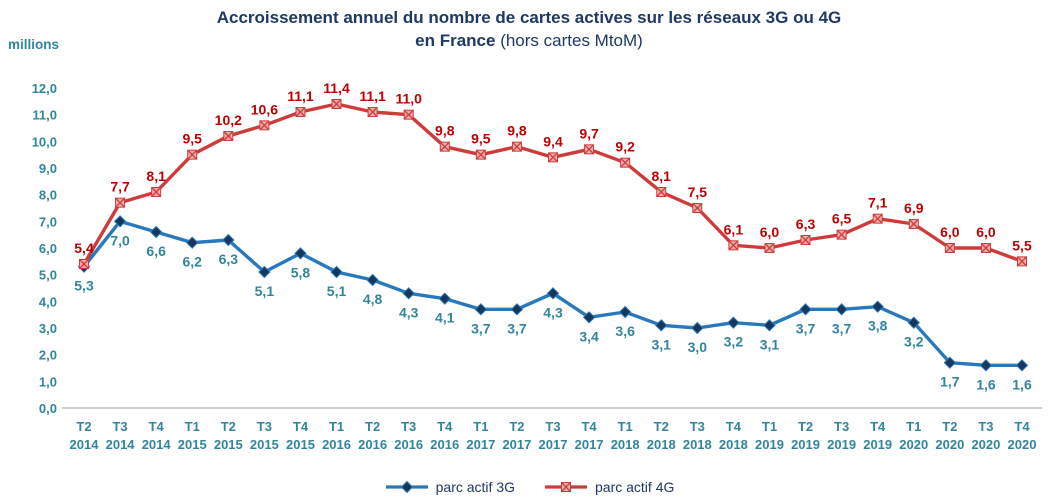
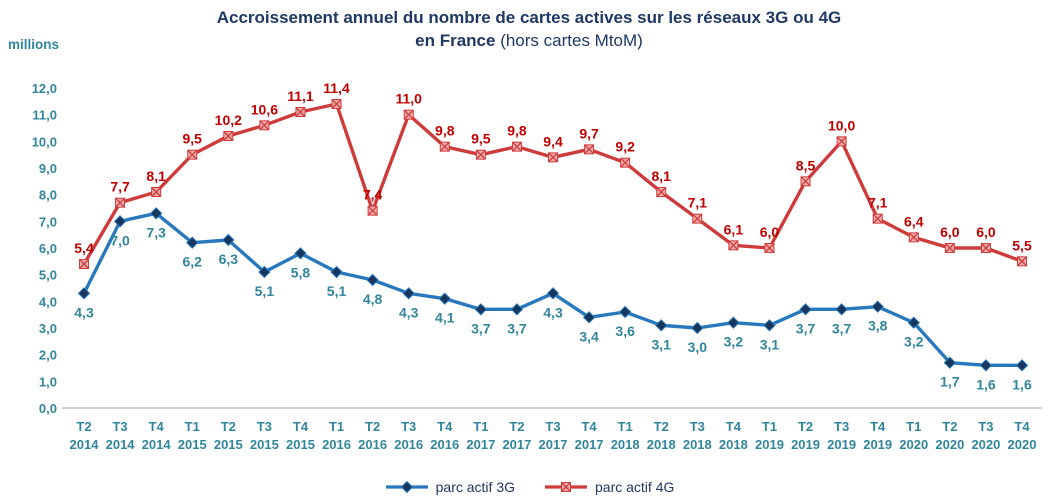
parc actif 3G/T2 2014: 5,3 -> 4,3
parc actif 3G/T4 2014: 6,6 -> 7,3
parc actif 4G/T2 2016: 11,1 -> 7,4
parc actif 4G/T3 2018: 7,5 -> 7,1
parc actif 4G/T2 2019: 6,3 -> 8,5
parc actif 4G/T3 2019: 6,5 -> 10,0
parc actif 4G/T1 2020: 6,9 -> 6,4
